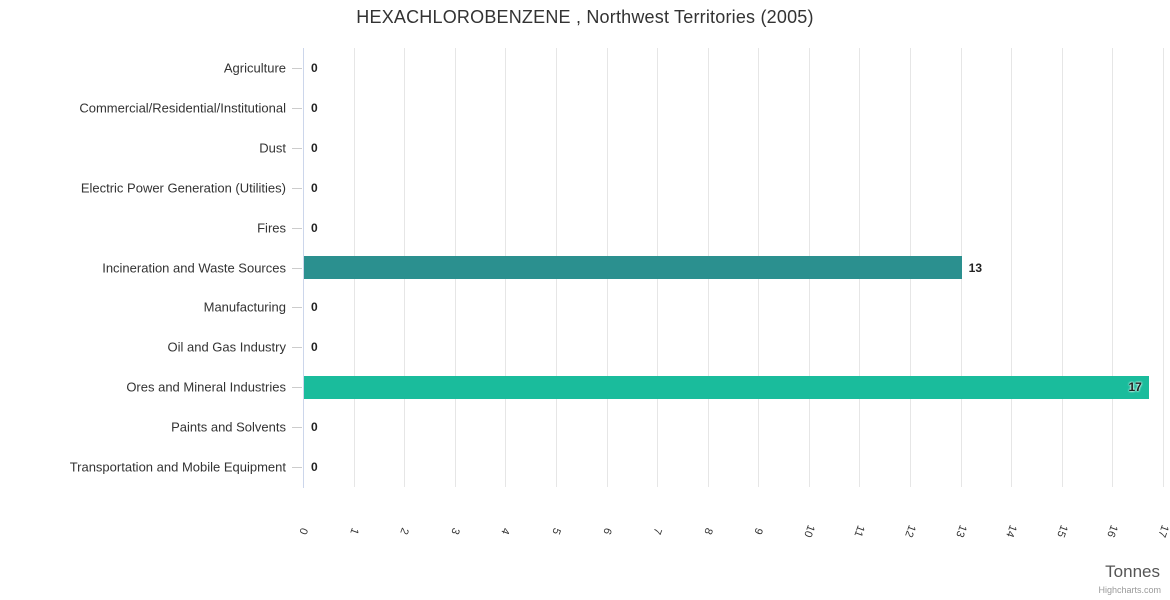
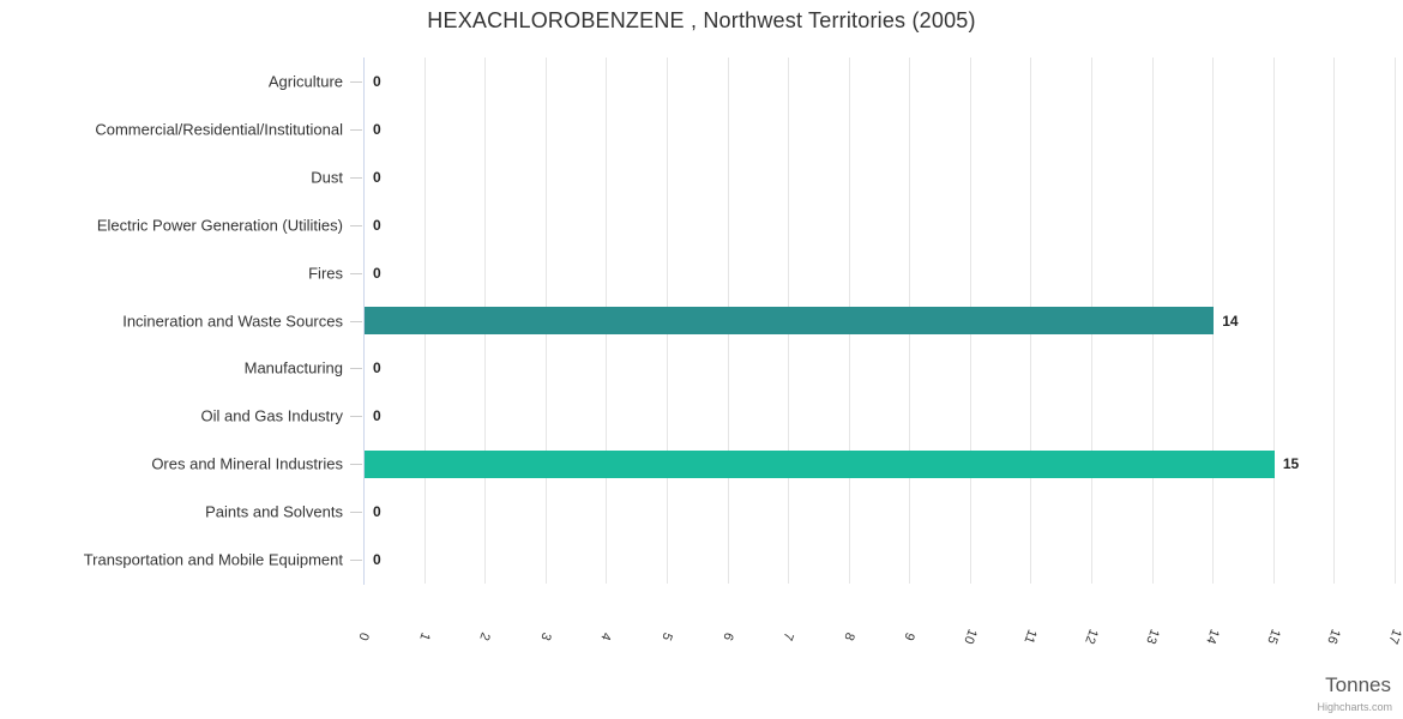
Incineration and Waste Sources: 13 -> 14
Ores and Mineral Industries: 17 -> 15
